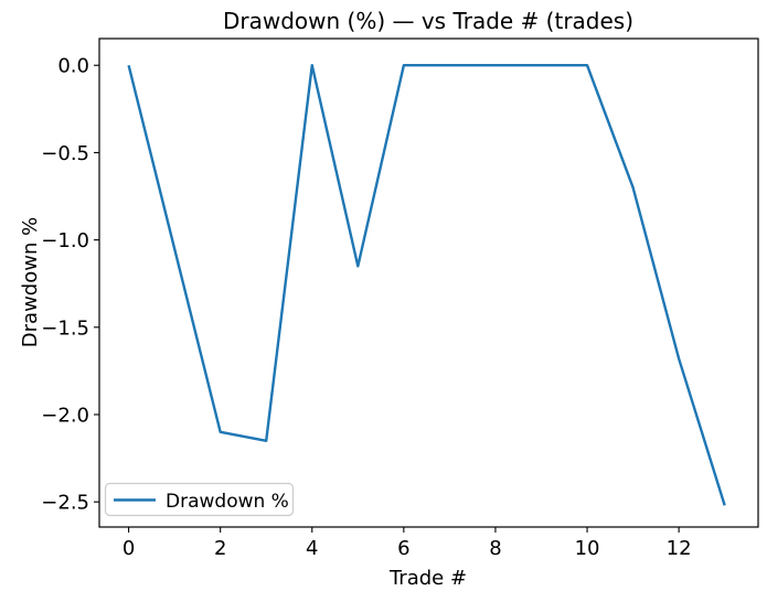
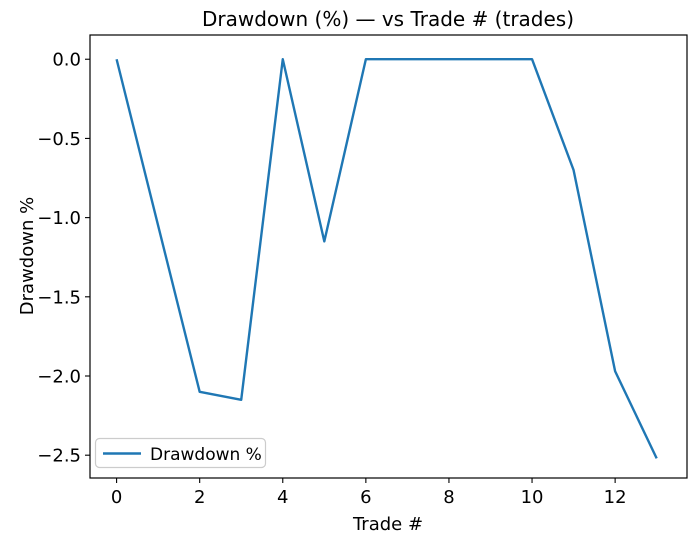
12: -1.68 -> -1.97
